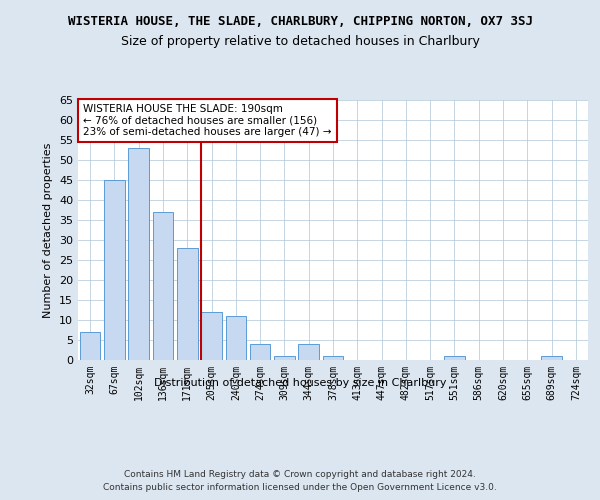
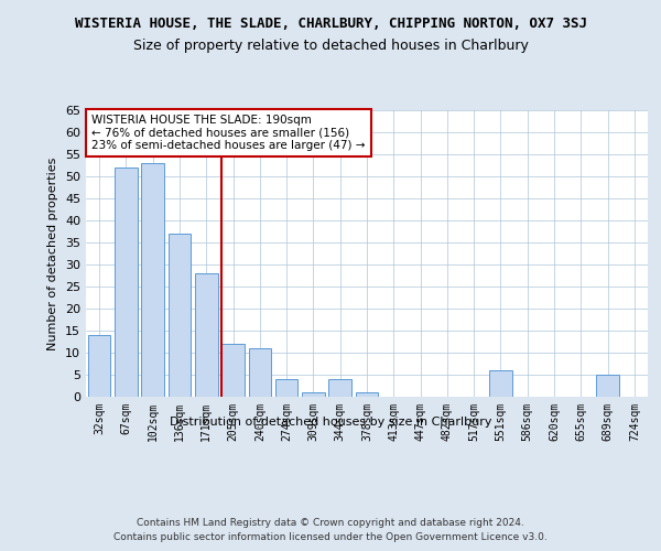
32sqm: 7 -> 14
67sqm: 45 -> 52
551sqm: 1 -> 6
689sqm: 1 -> 5
